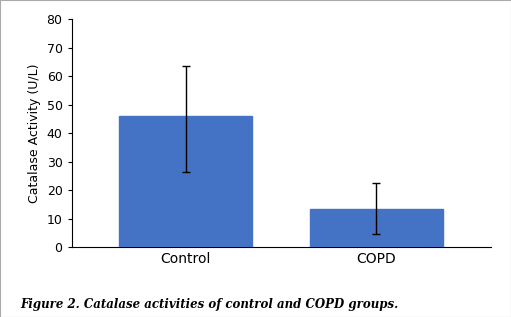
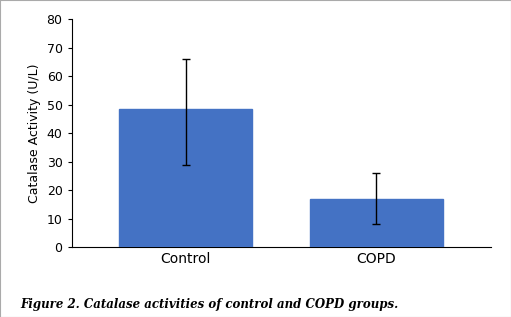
Control: 46.0 -> 48.5
COPD: 13.5 -> 17.0
